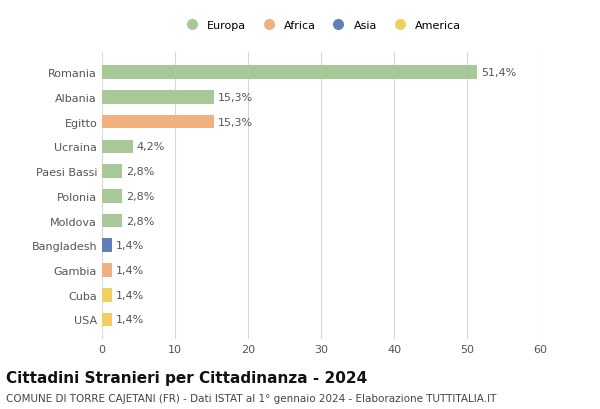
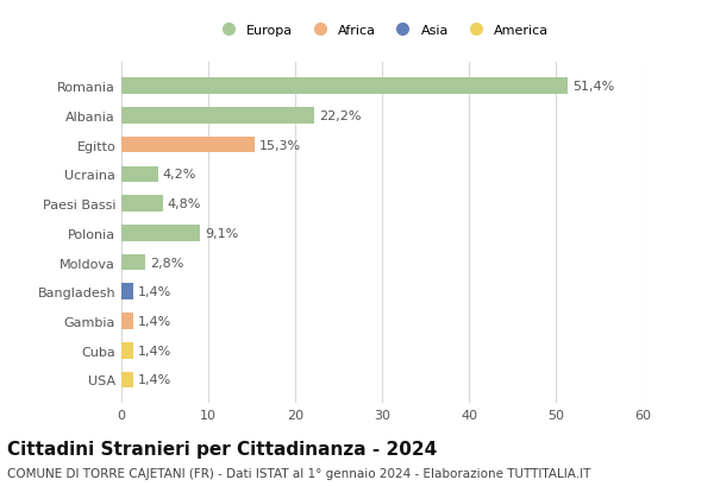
Albania: 15,3% -> 22,2%
Paesi Bassi: 2,8% -> 4,8%
Polonia: 2,8% -> 9,1%
